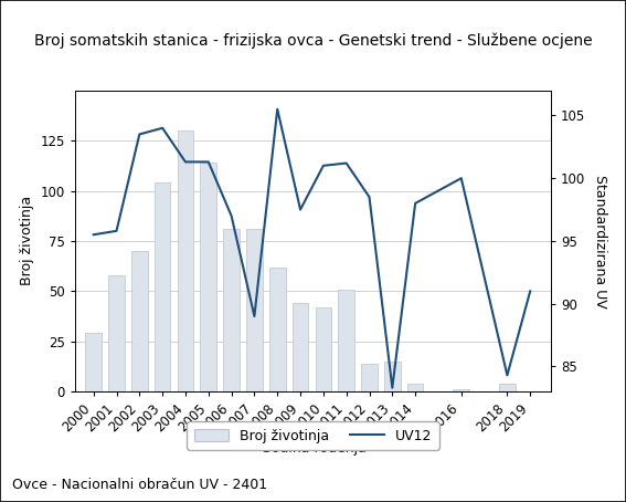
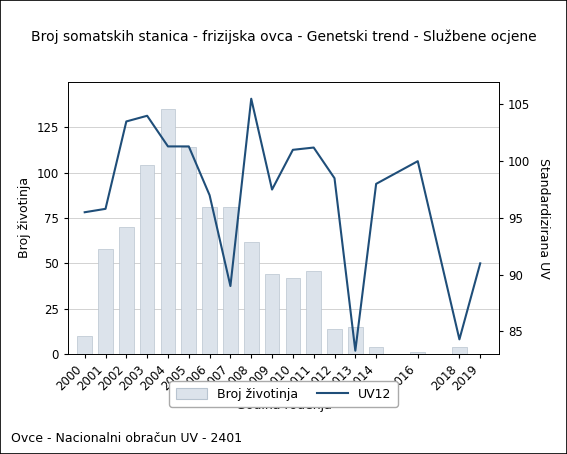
Broj životinja/2000: 29 -> 10
Broj životinja/2004: 130 -> 135
Broj životinja/2011: 51 -> 46
